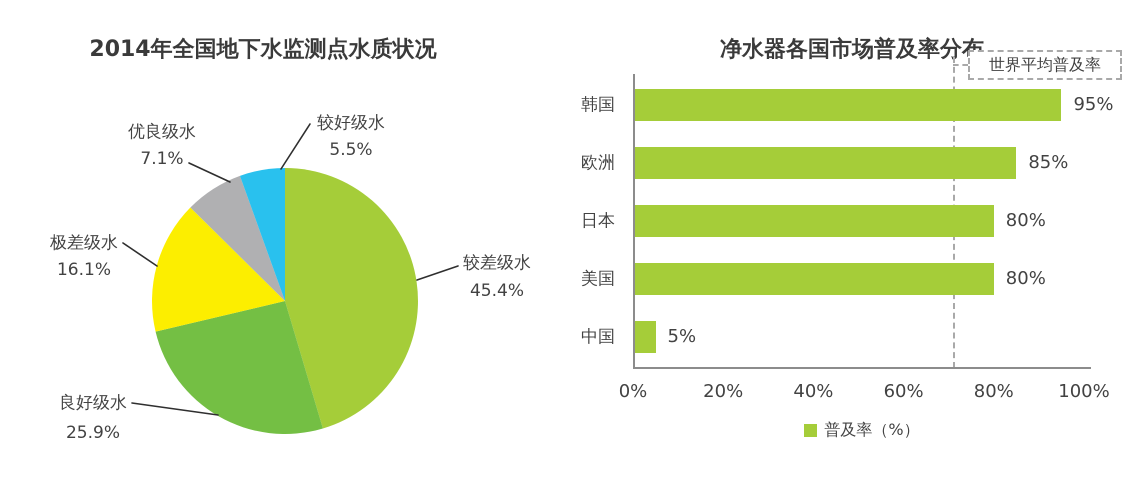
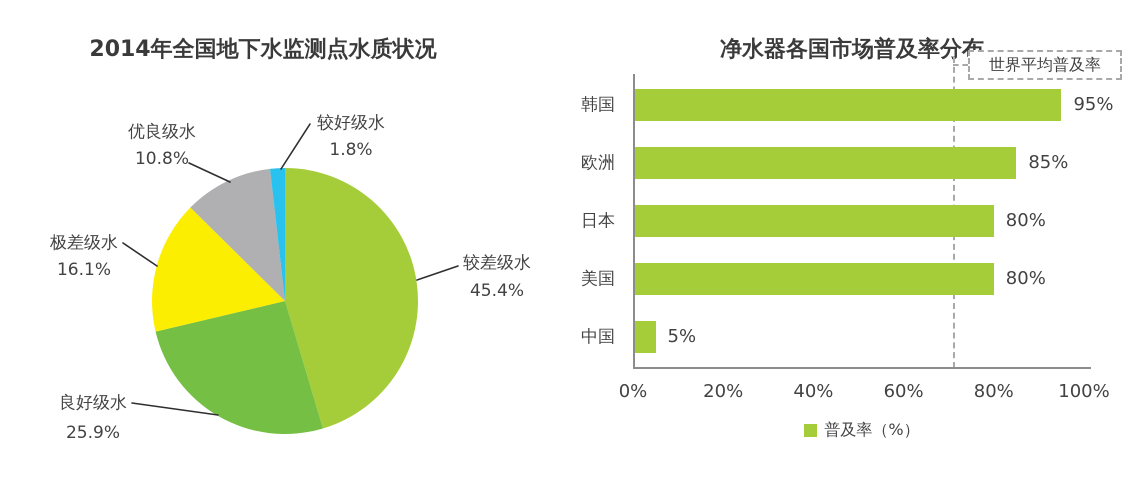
2014年全国地下水监测点水质状况/优良级水: 7.1% -> 10.8%
2014年全国地下水监测点水质状况/较好级水: 5.5% -> 1.8%
